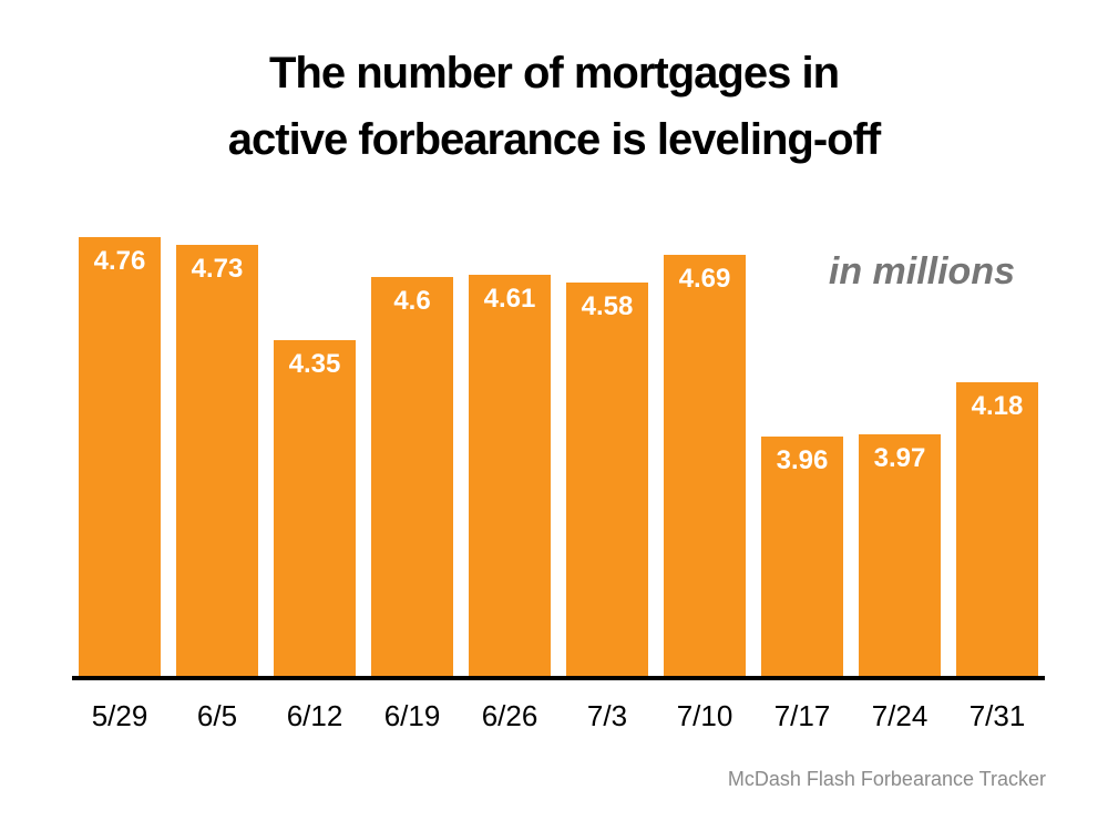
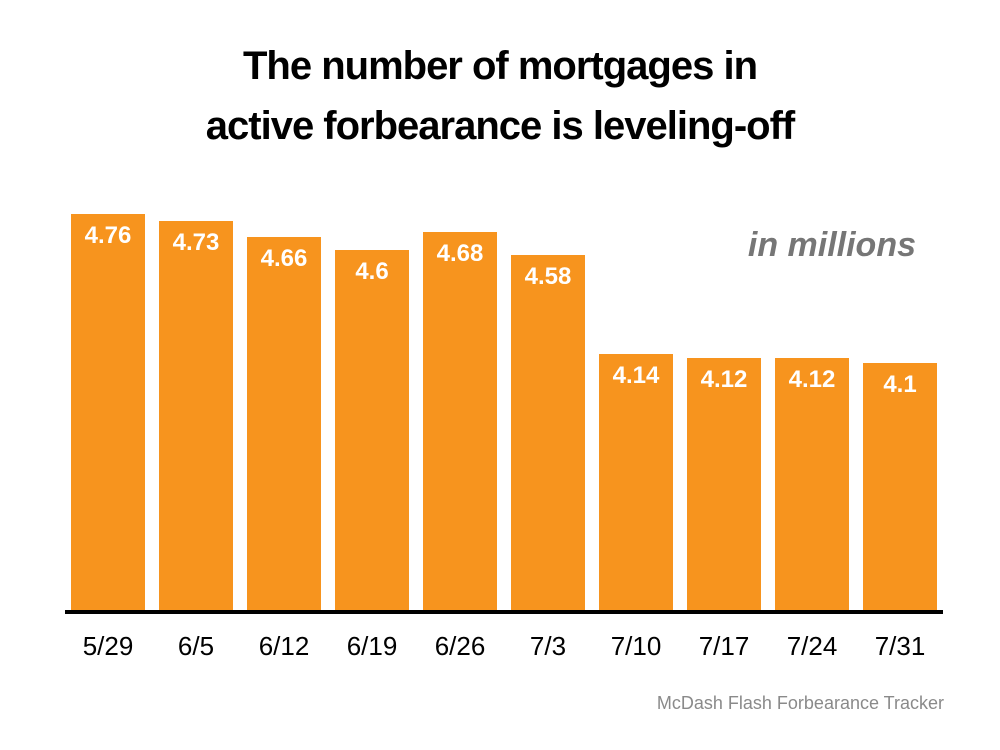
6/12: 4.35 -> 4.66
6/26: 4.61 -> 4.68
7/10: 4.69 -> 4.14
7/17: 3.96 -> 4.12
7/24: 3.97 -> 4.12
7/31: 4.18 -> 4.1
